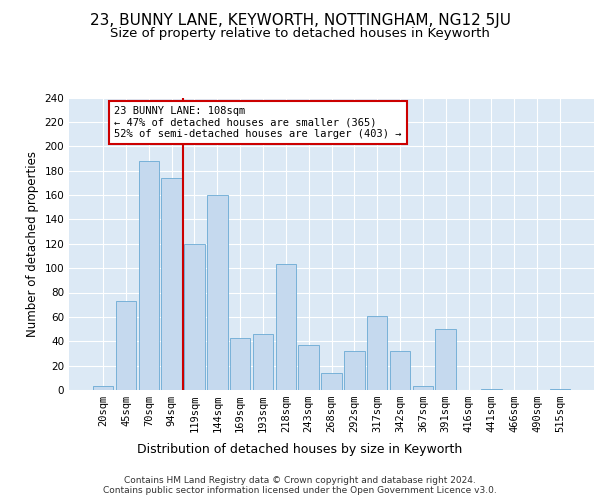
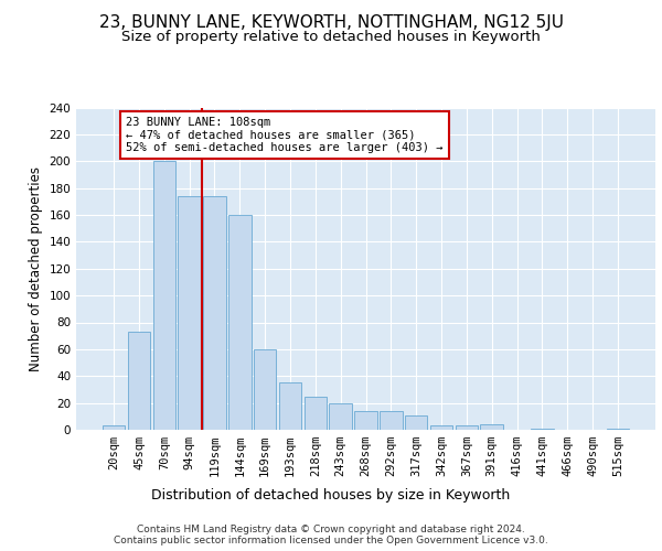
70sqm: 188 -> 200
119sqm: 120 -> 174
169sqm: 43 -> 60
193sqm: 46 -> 35
218sqm: 103 -> 25
243sqm: 37 -> 20
292sqm: 32 -> 14
317sqm: 61 -> 11
342sqm: 32 -> 3
391sqm: 50 -> 4
